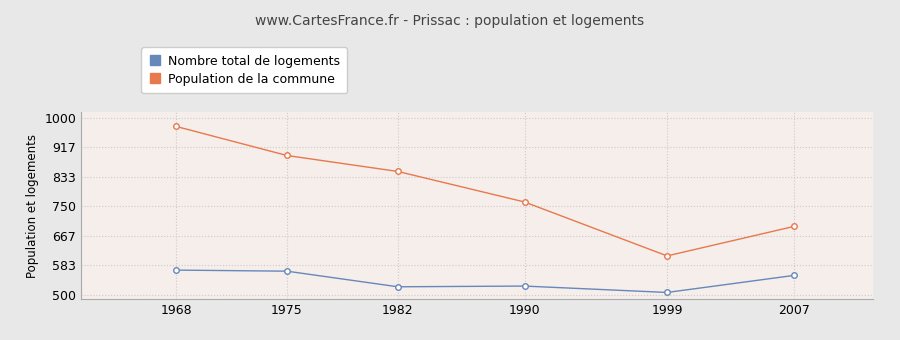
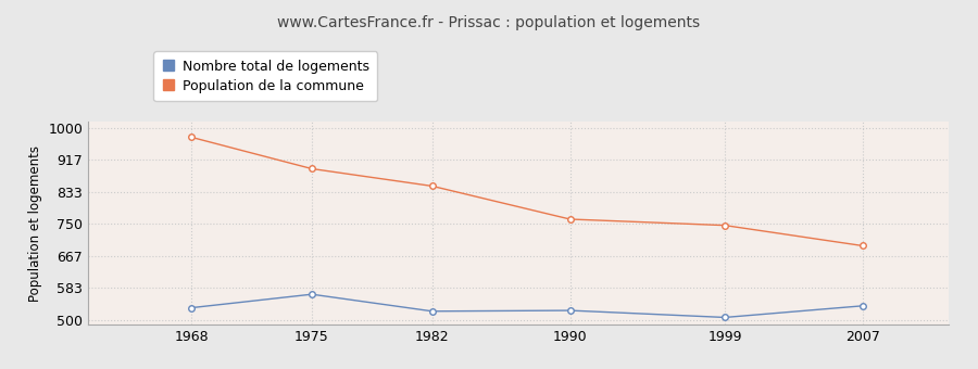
Nombre total de logements/1968: 570 -> 532
Population de la commune/1999: 610 -> 746
Nombre total de logements/2007: 555 -> 537
